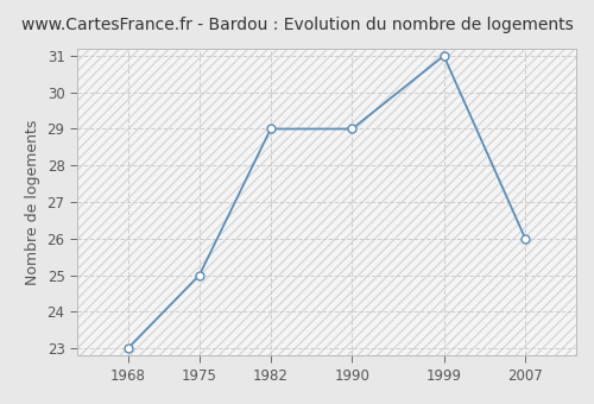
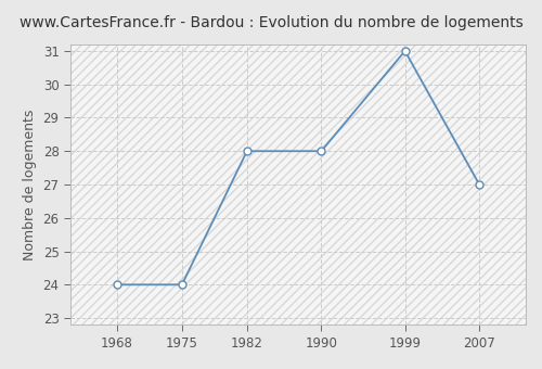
1968: 23 -> 24
1975: 25 -> 24
1982: 29 -> 28
1990: 29 -> 28
2007: 26 -> 27
